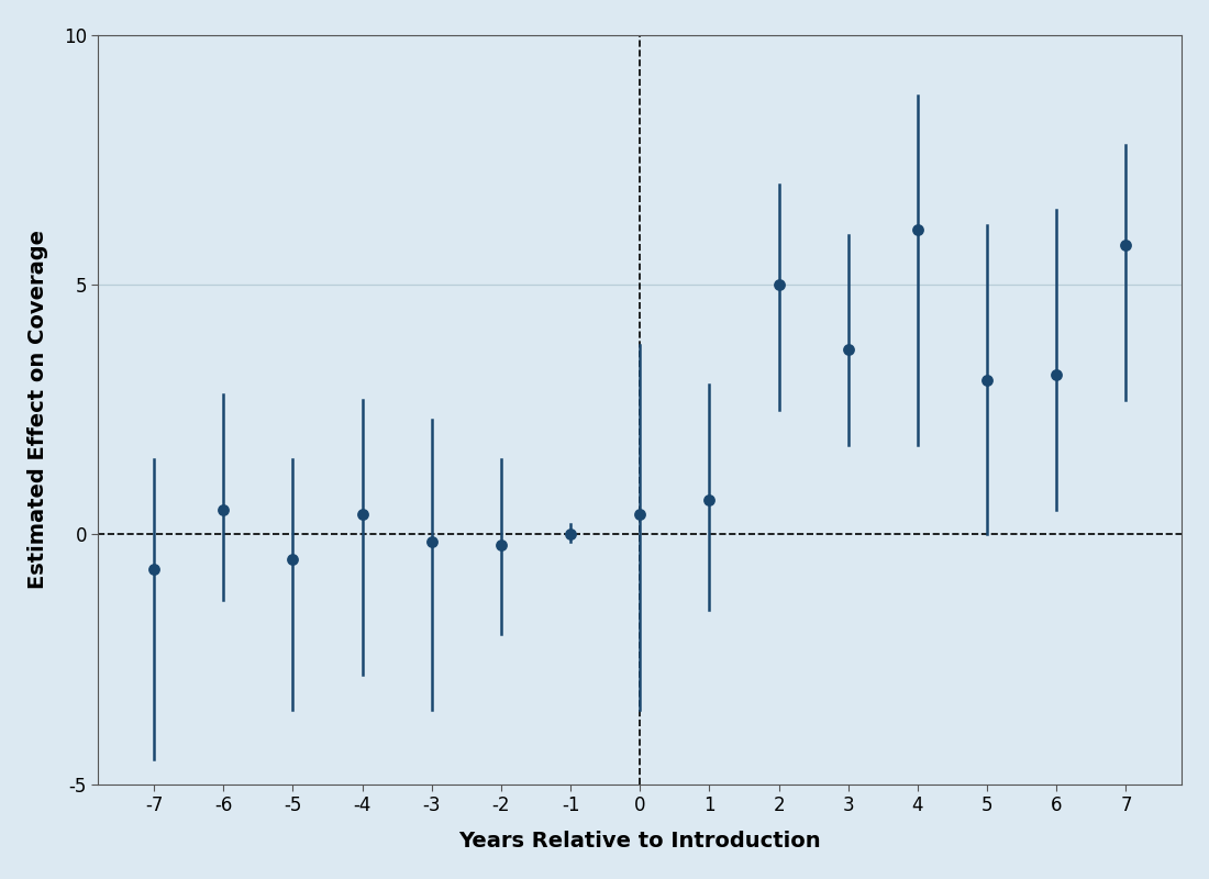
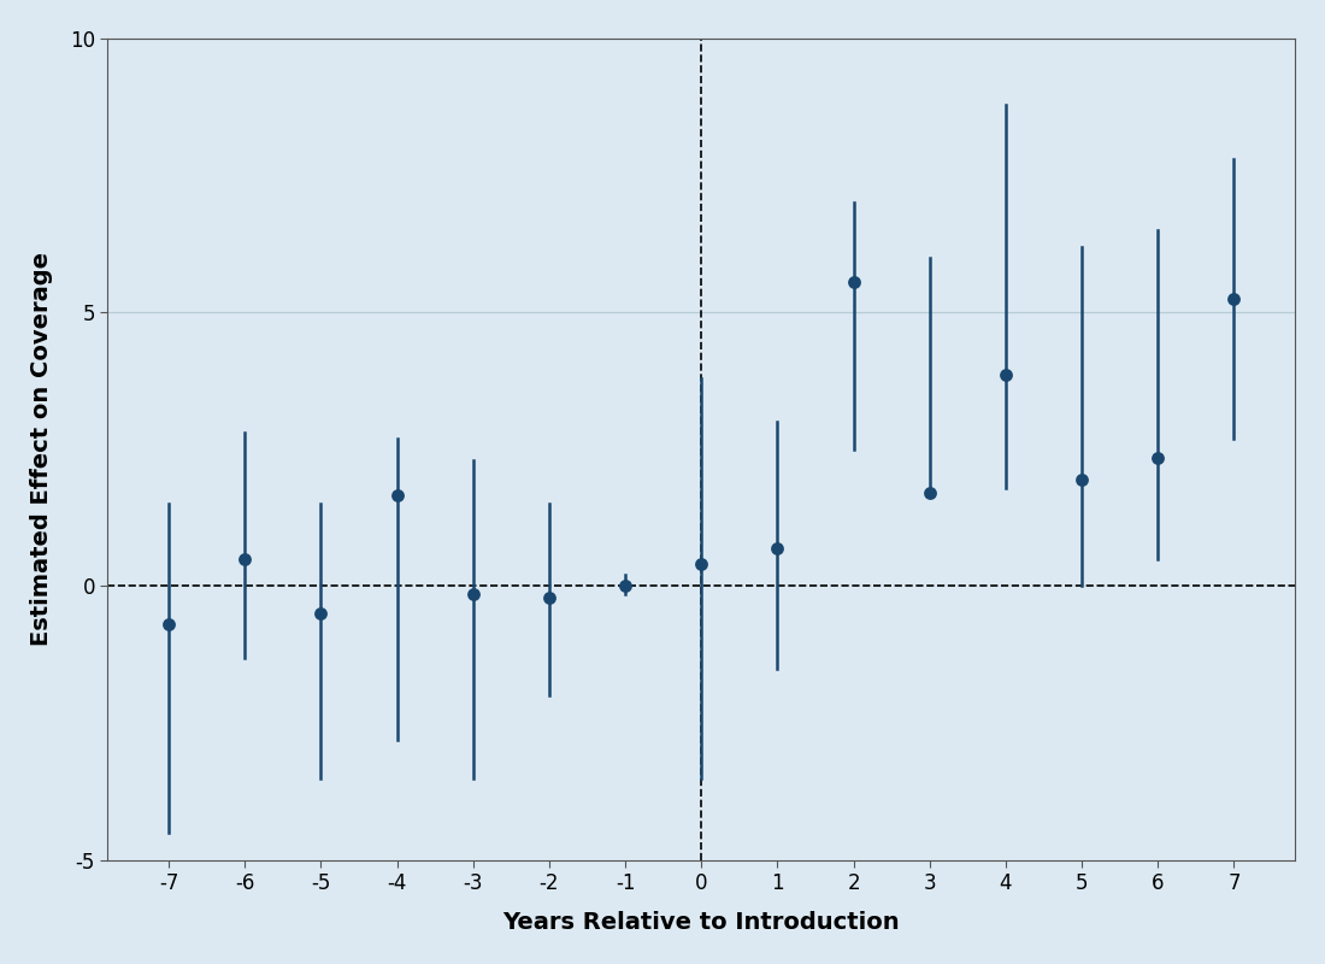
-4: 0.40 -> 1.65
2: 5.00 -> 5.55
3: 3.70 -> 1.70
4: 6.10 -> 3.85
5: 3.10 -> 1.95
6: 3.20 -> 2.35
7: 5.80 -> 5.25
